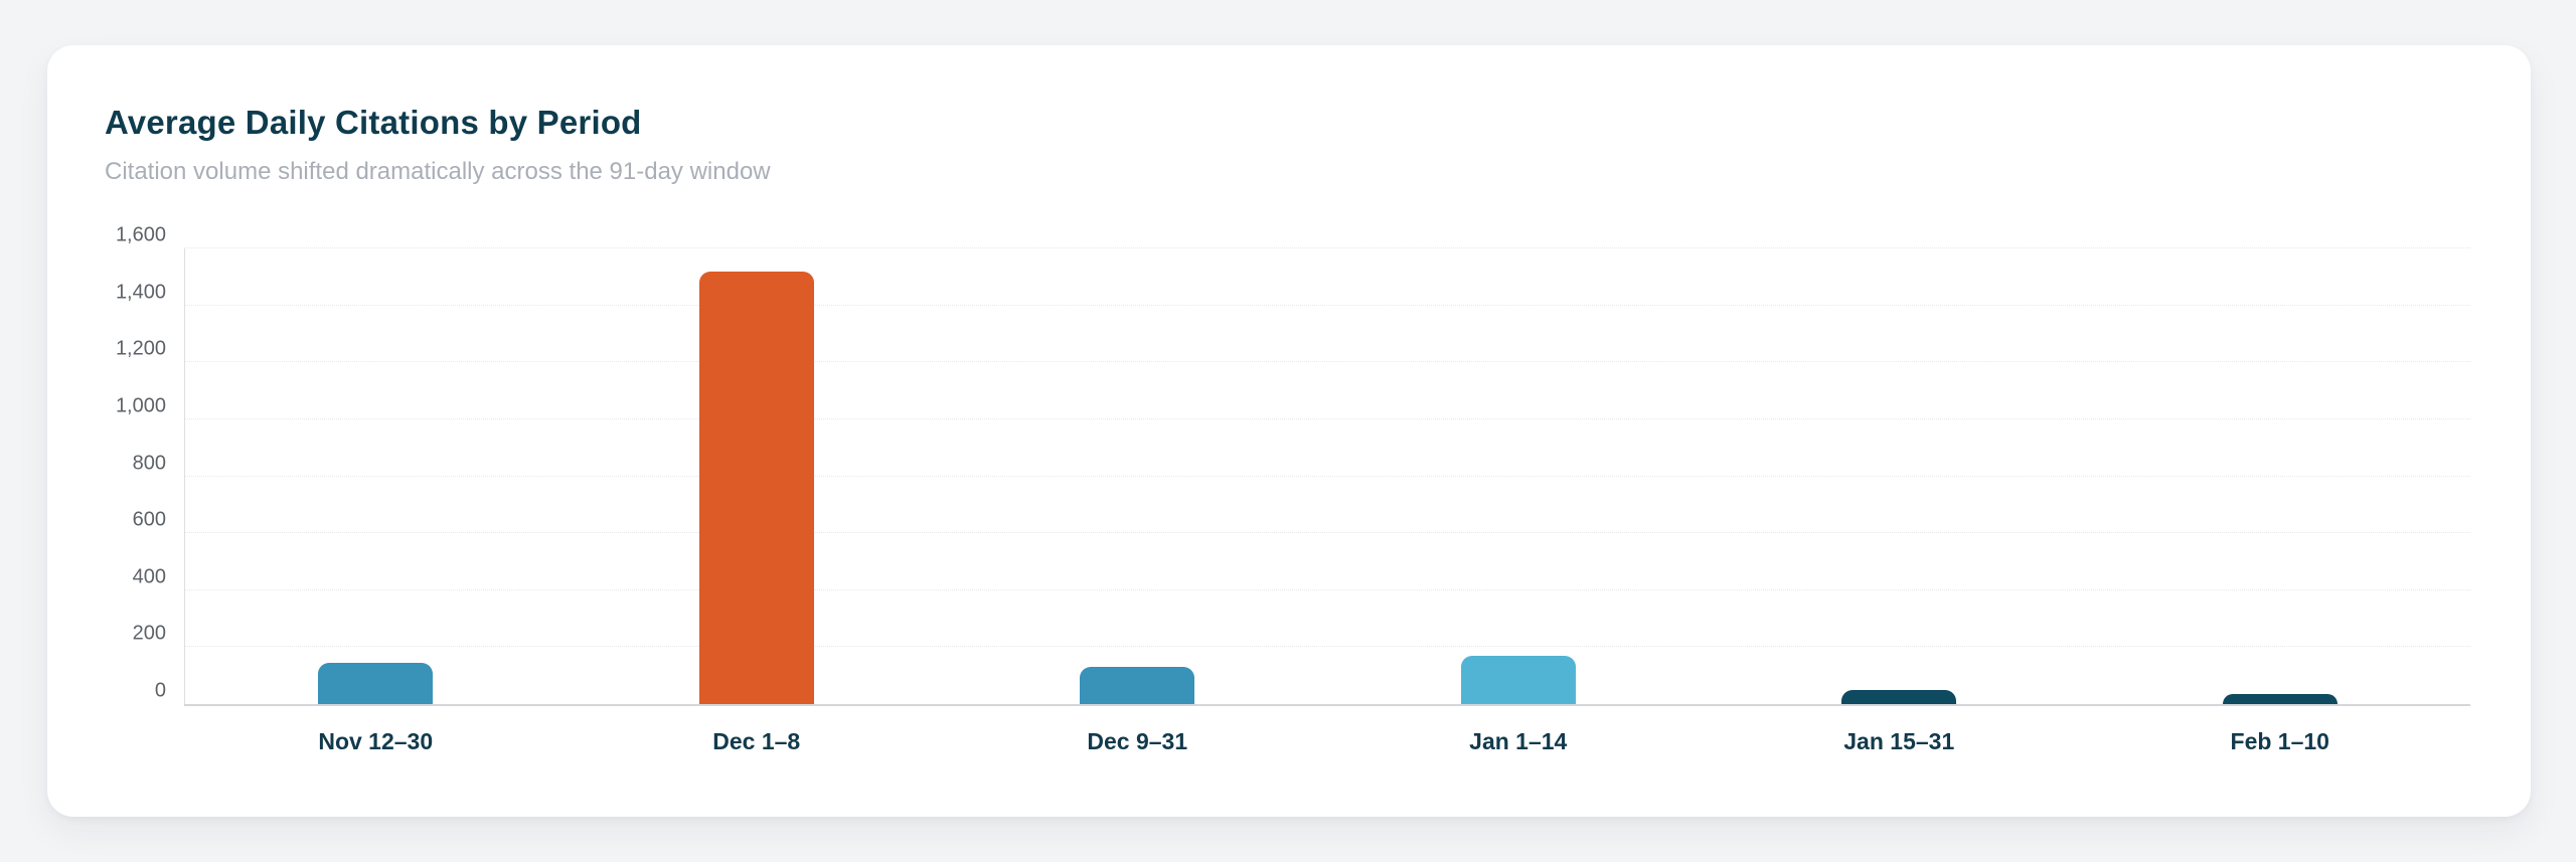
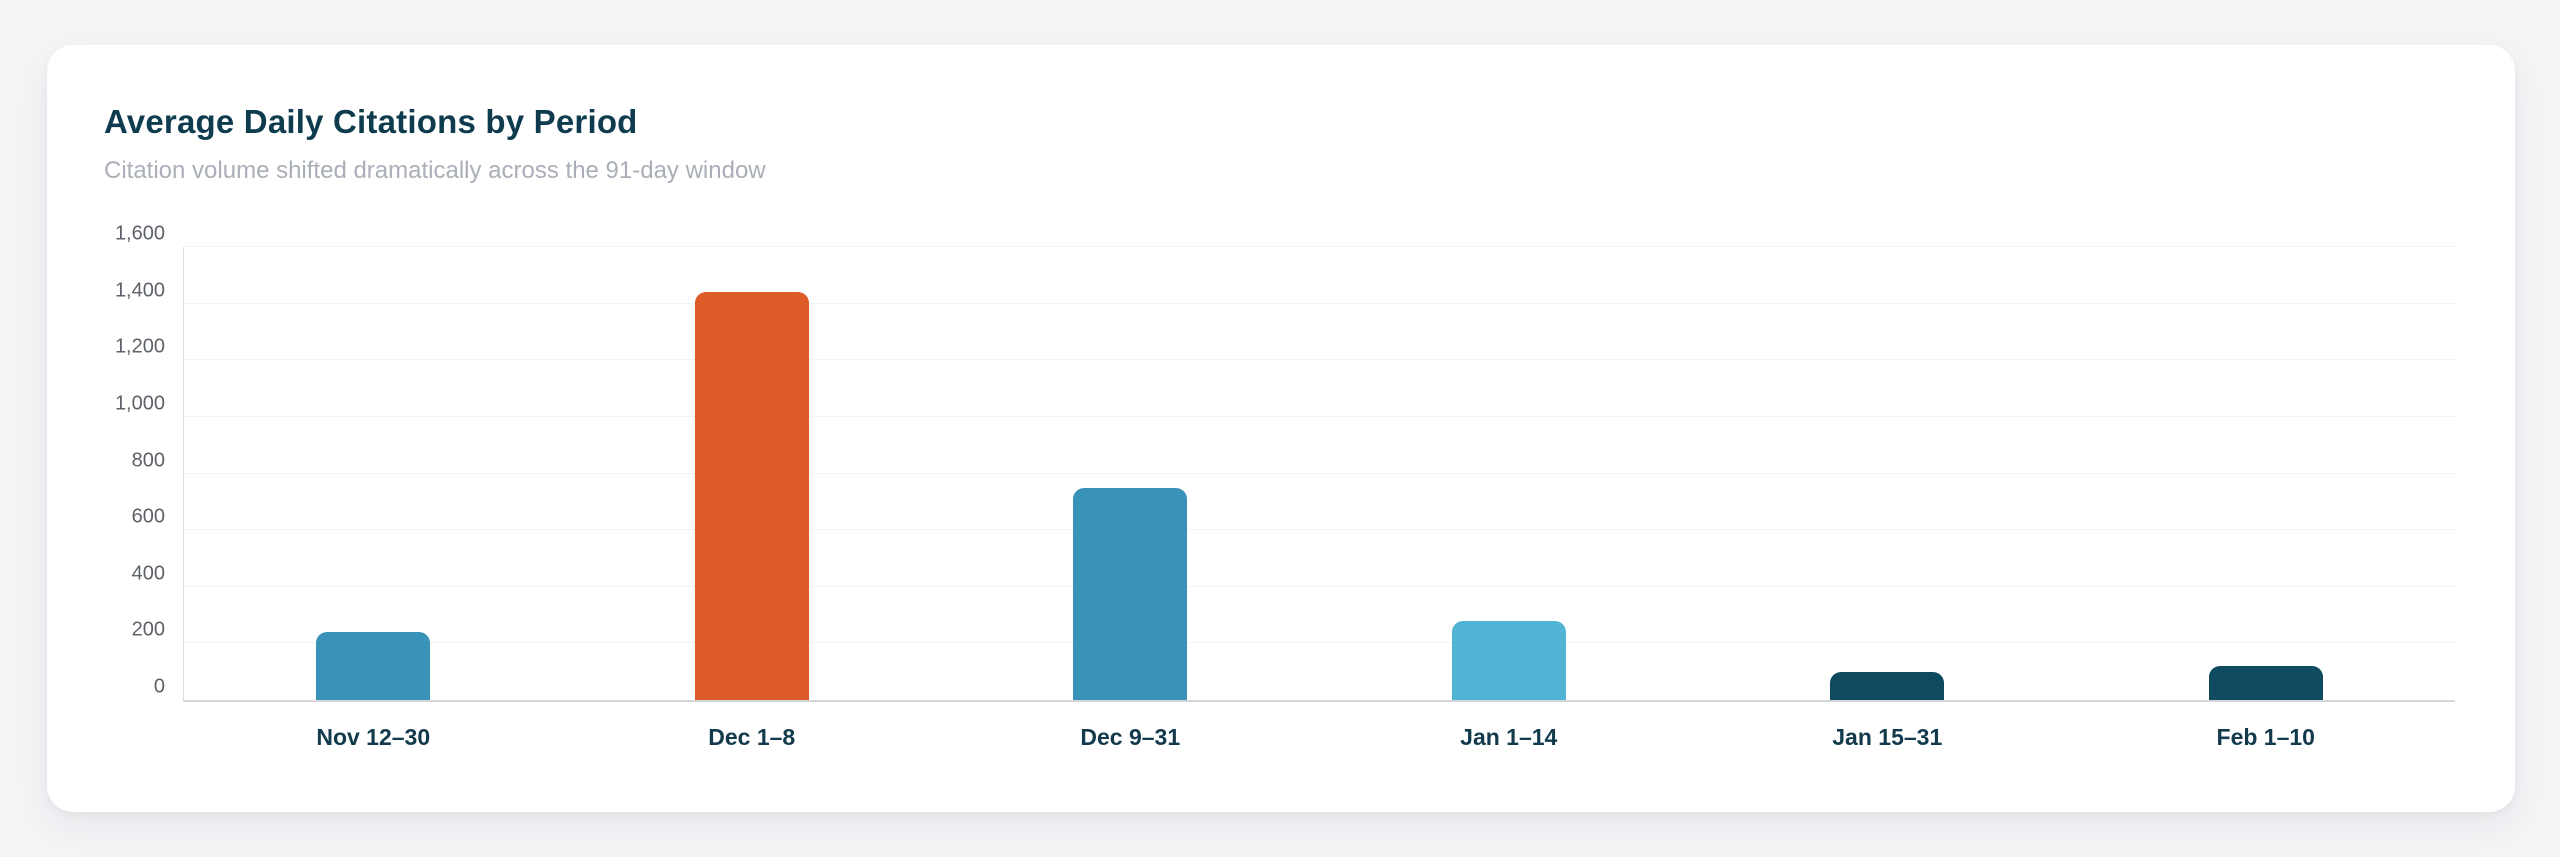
Nov 12–30: 140 -> 240
Dec 1–8: 1520 -> 1440
Dec 9–31: 130 -> 750
Jan 1–14: 170 -> 280
Jan 15–31: 50 -> 100
Feb 1–10: 40 -> 120
